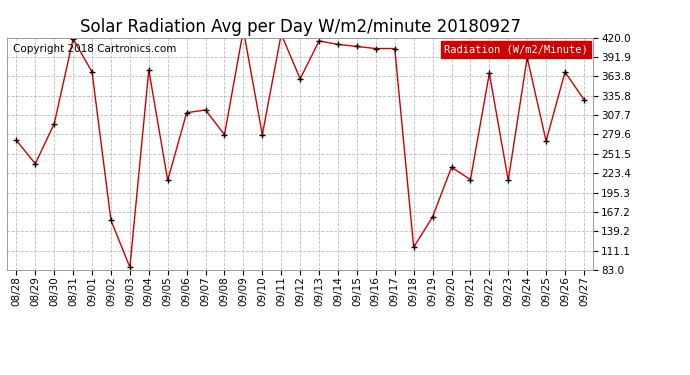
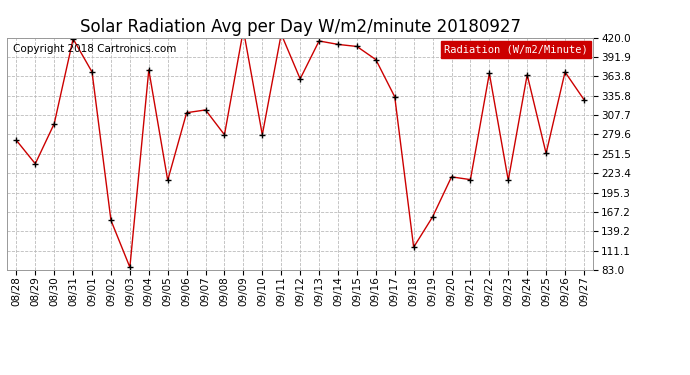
09/16: 404 -> 388
09/17: 404 -> 334
09/20: 232 -> 218
09/24: 391 -> 366
09/25: 270 -> 252
